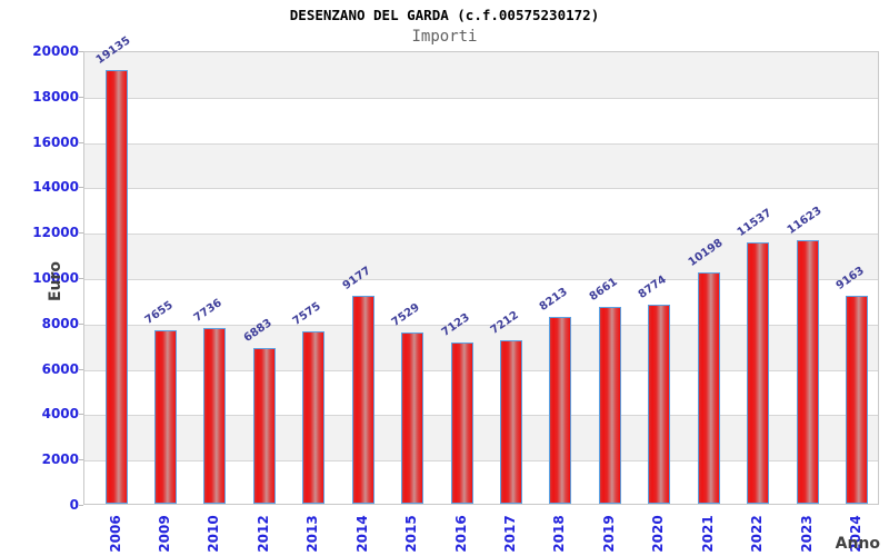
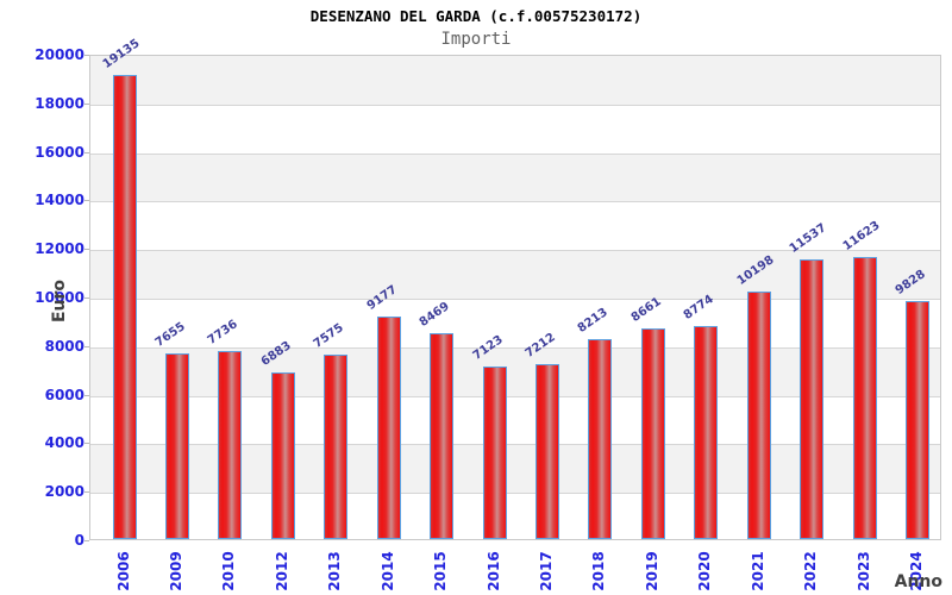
2015: 7529 -> 8469
2024: 9163 -> 9828
